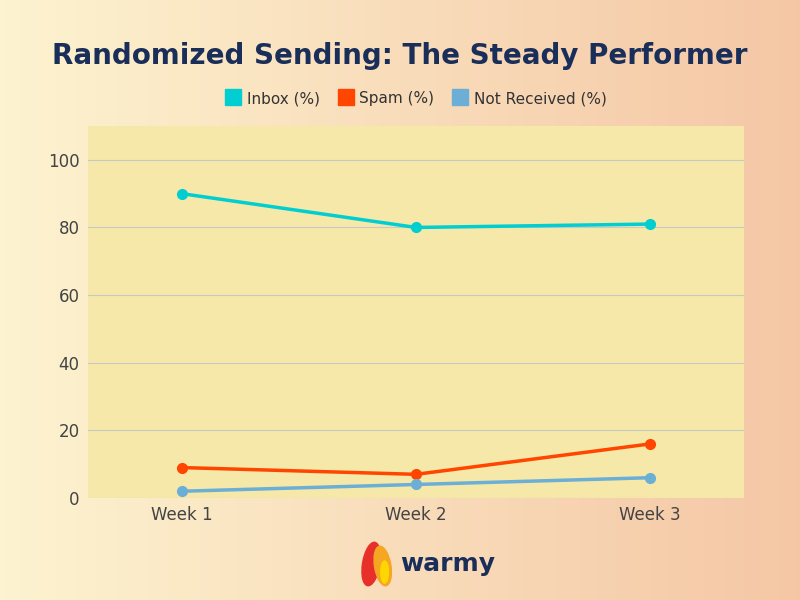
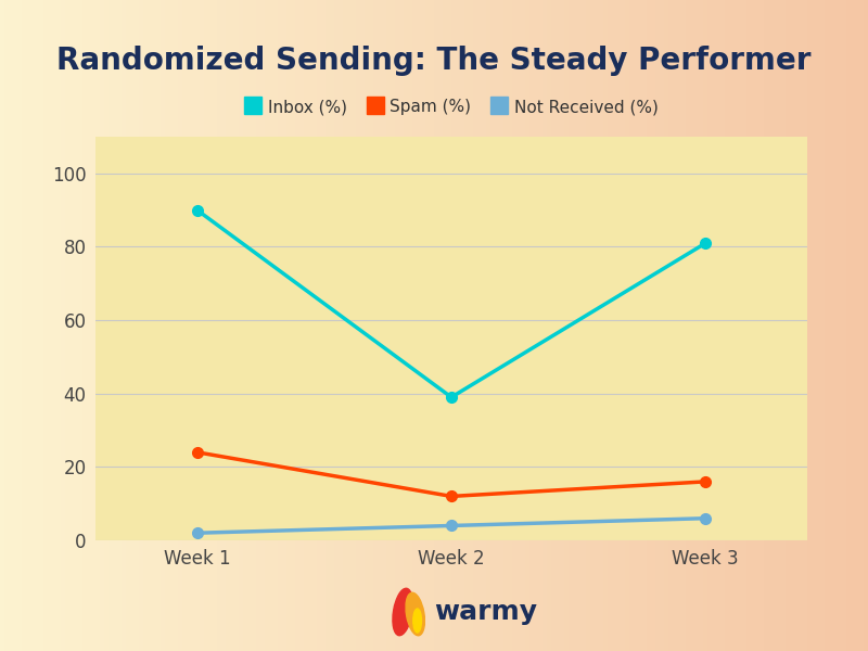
Spam (%)/Week 1: 9 -> 24
Inbox (%)/Week 2: 80 -> 39
Spam (%)/Week 2: 7 -> 12
